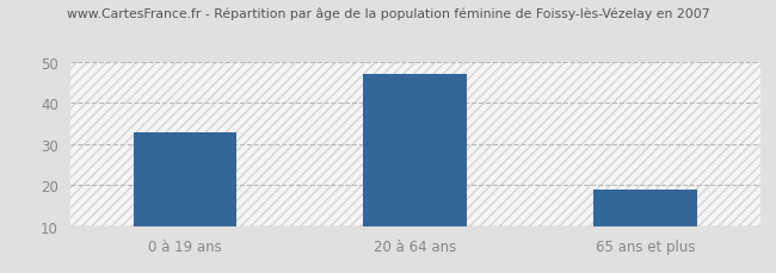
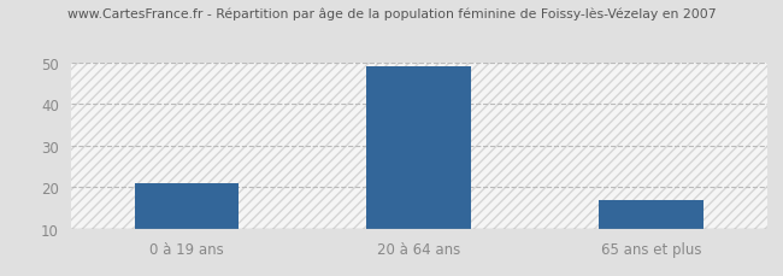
0 à 19 ans: 33 -> 21
20 à 64 ans: 47 -> 49
65 ans et plus: 19 -> 17
